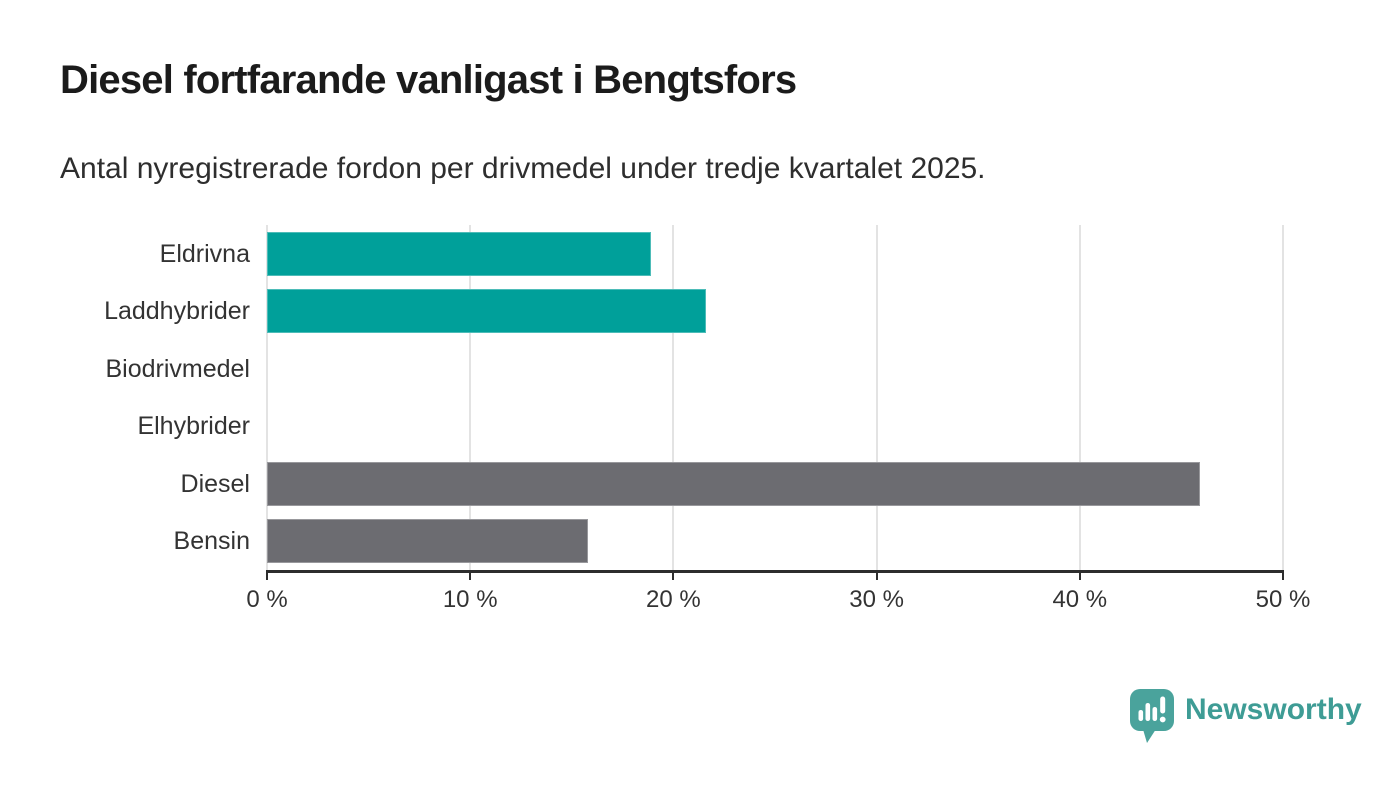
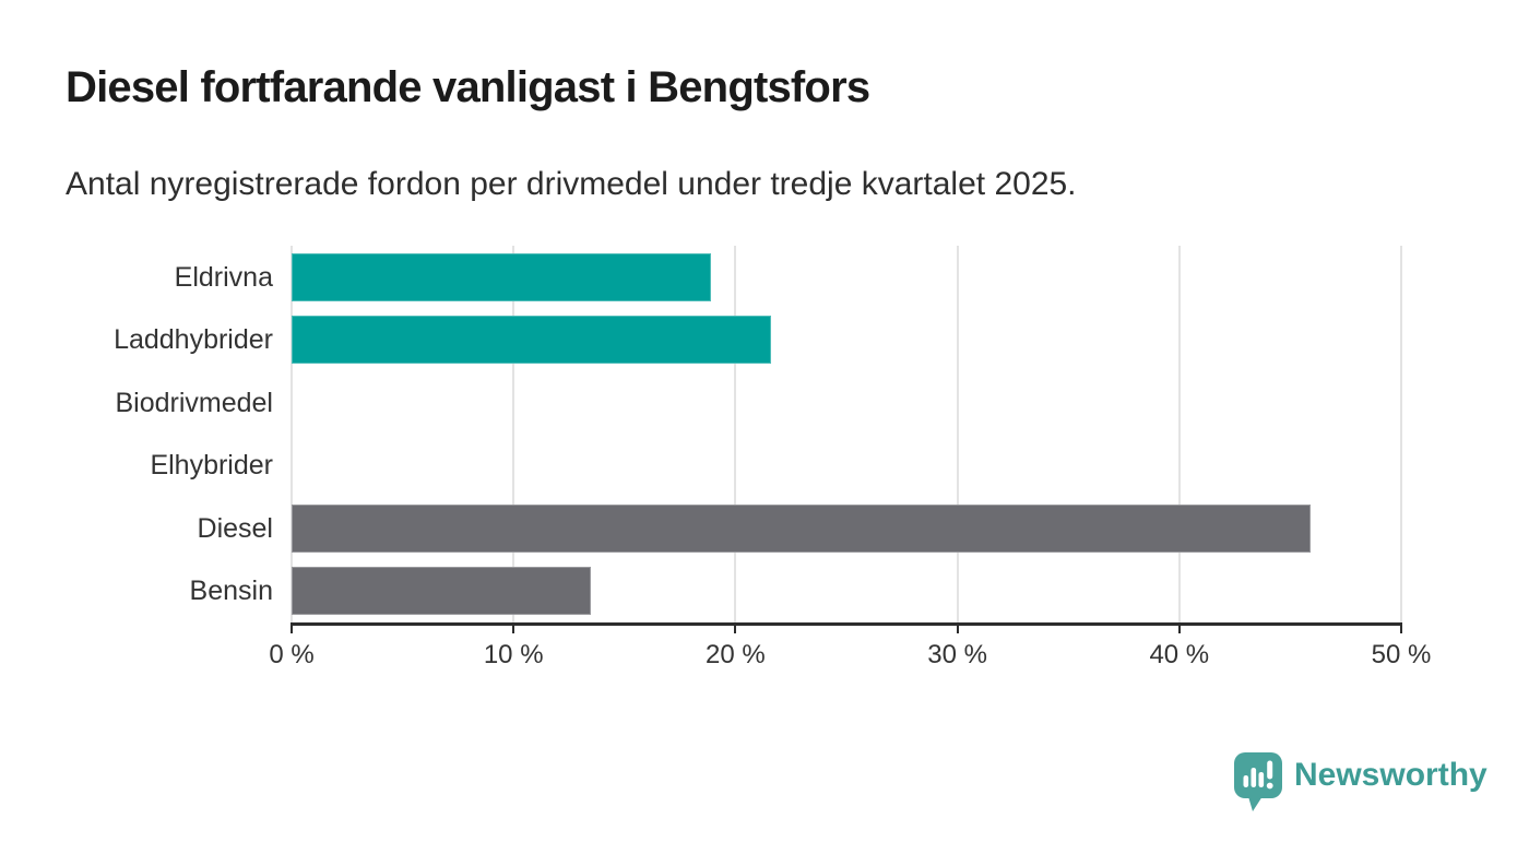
Bensin: 15.8% -> 13.5%
